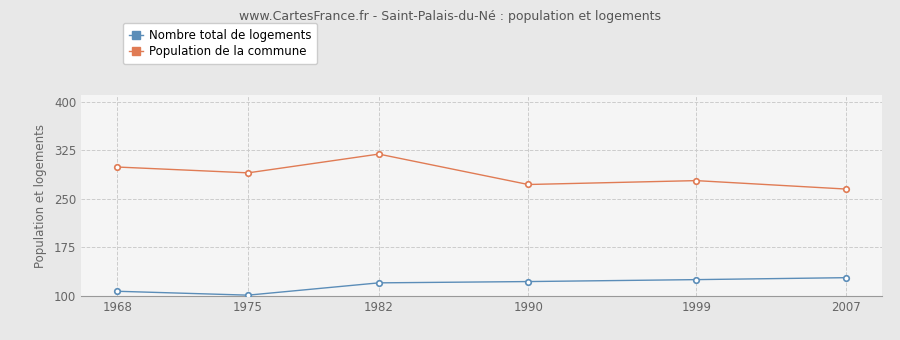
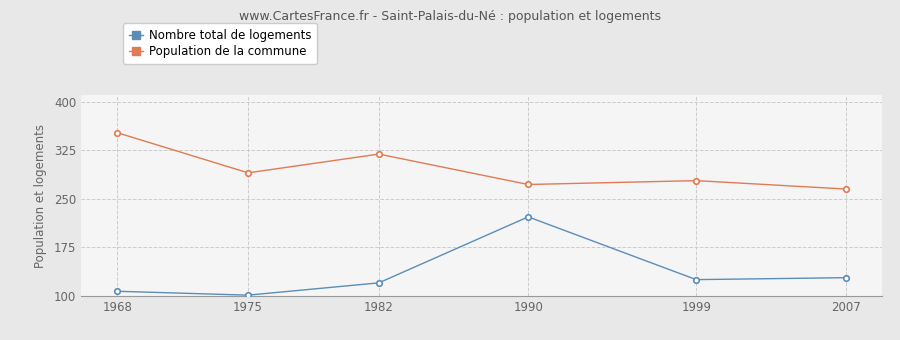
Population de la commune/1968: 299 -> 352
Nombre total de logements/1990: 122 -> 222
